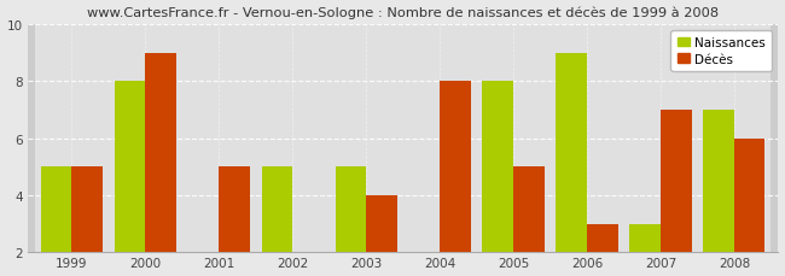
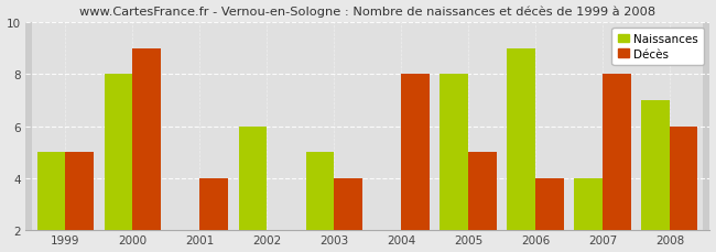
Décès/2001: 5 -> 4
Naissances/2002: 5 -> 6
Décès/2006: 3 -> 4
Naissances/2007: 3 -> 4
Décès/2007: 7 -> 8
